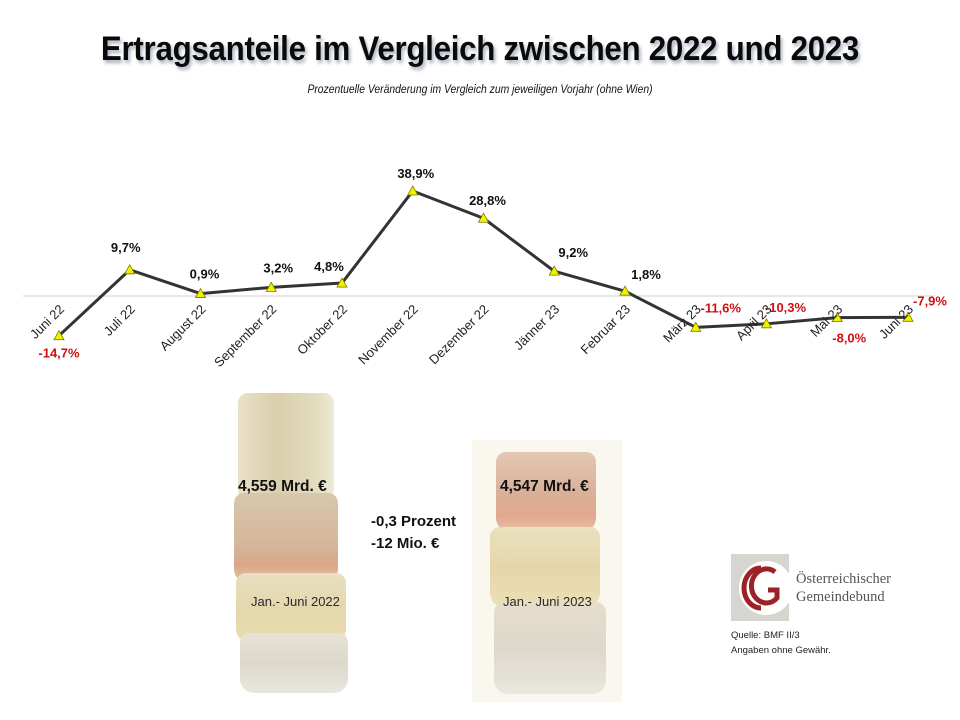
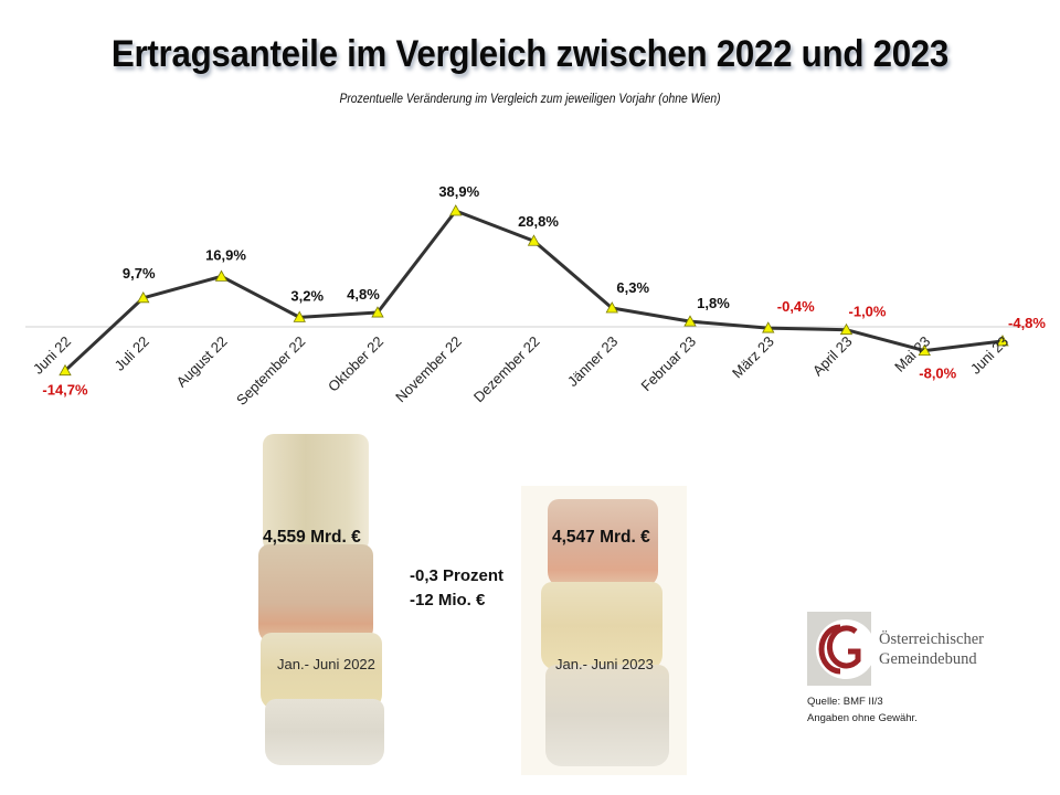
August 22: 0,9% -> 16,9%
Jänner 23: 9,2% -> 6,3%
März 23: -11,6% -> -0,4%
April 23: -10,3% -> -1,0%
Juni 23: -7,9% -> -4,8%
